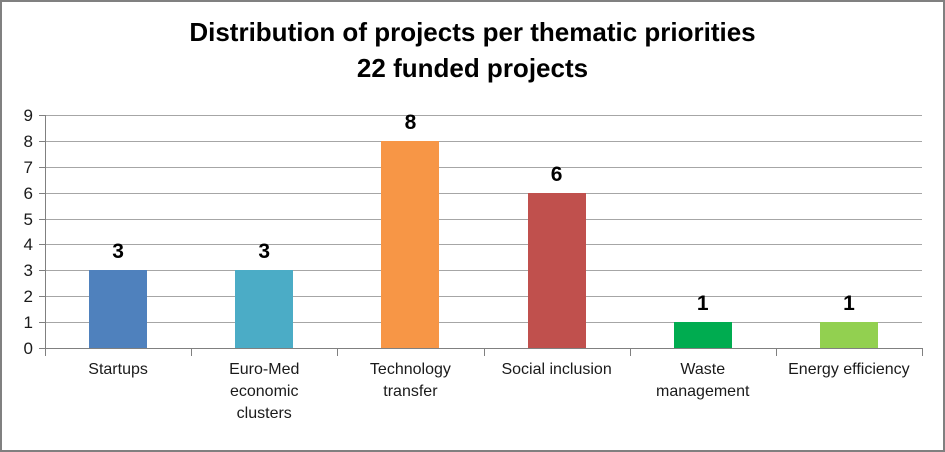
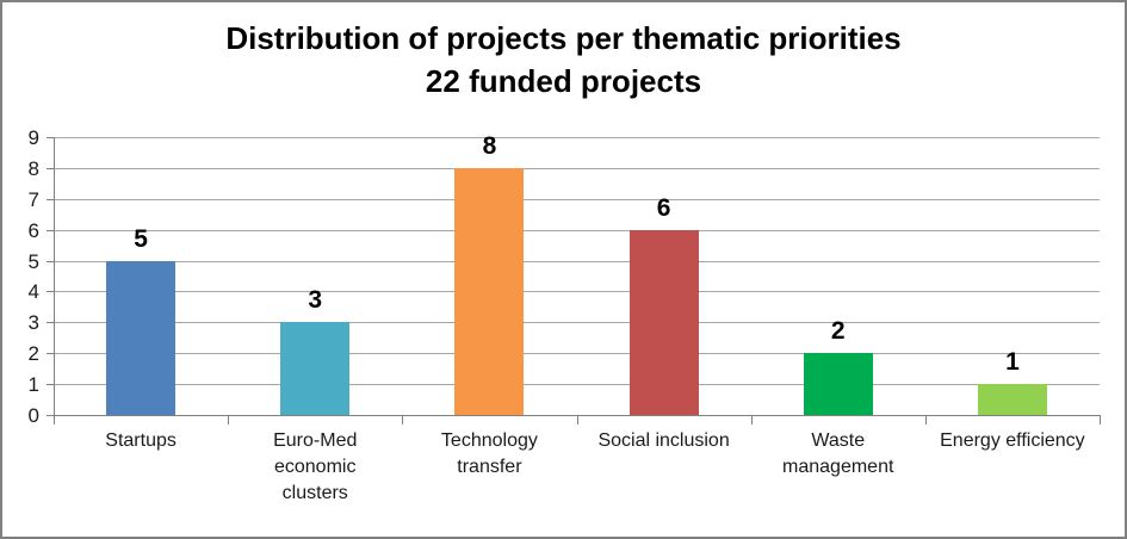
Startups: 3 -> 5
Waste management: 1 -> 2
